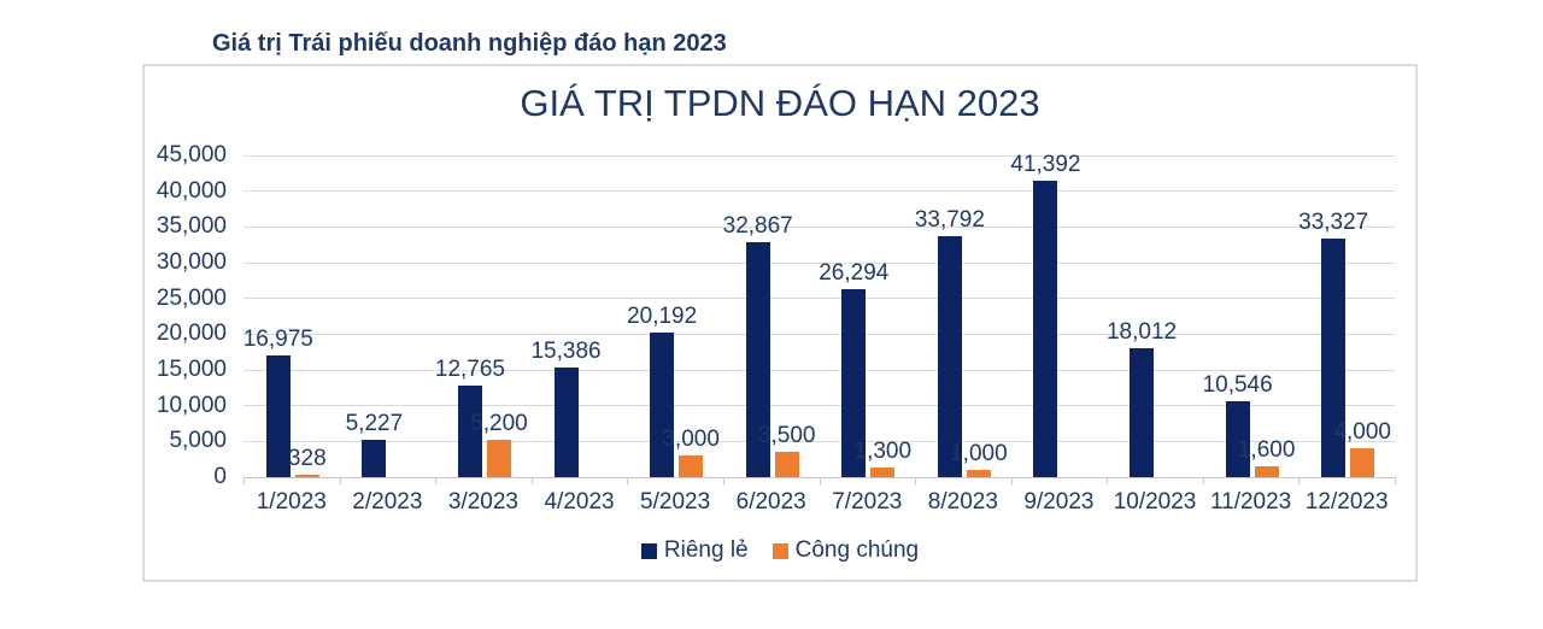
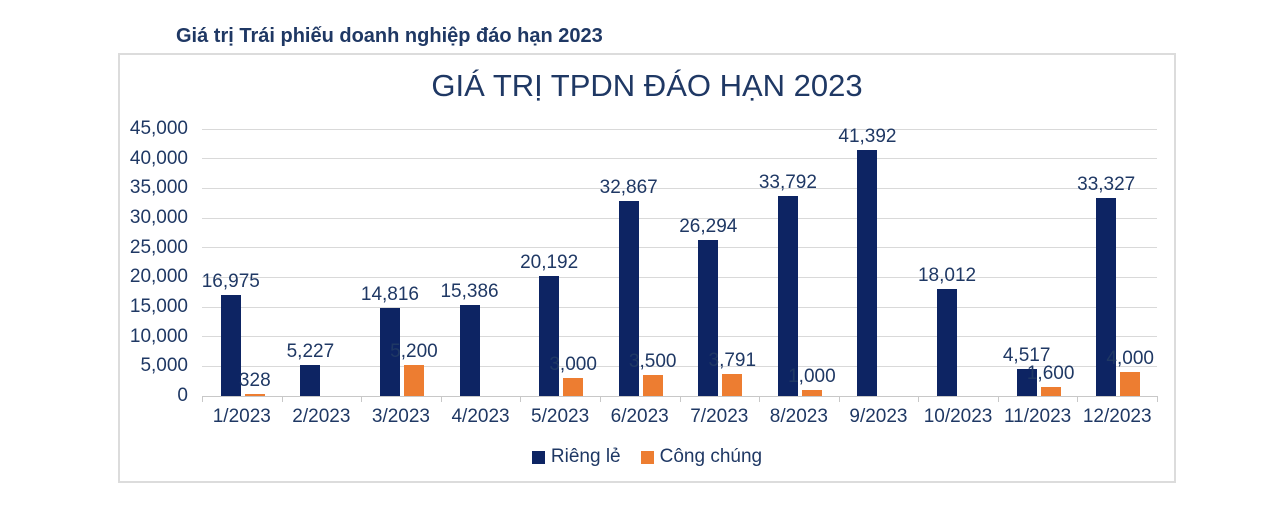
Riêng lẻ/3/2023: 12,765 -> 14,816
Công chúng/7/2023: 1,300 -> 3,791
Riêng lẻ/11/2023: 10,546 -> 4,517
